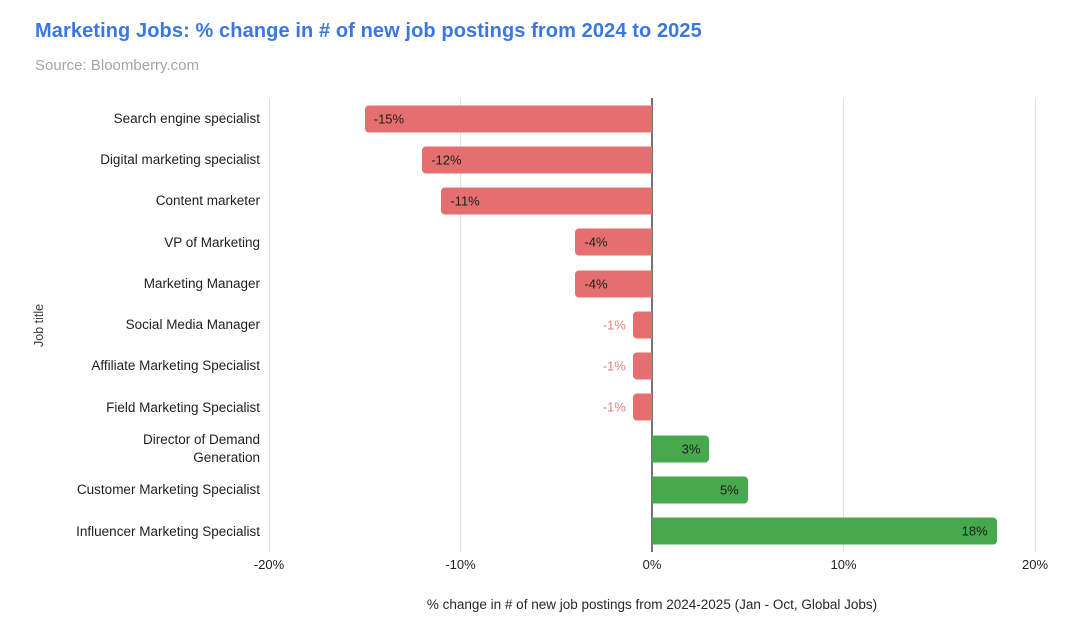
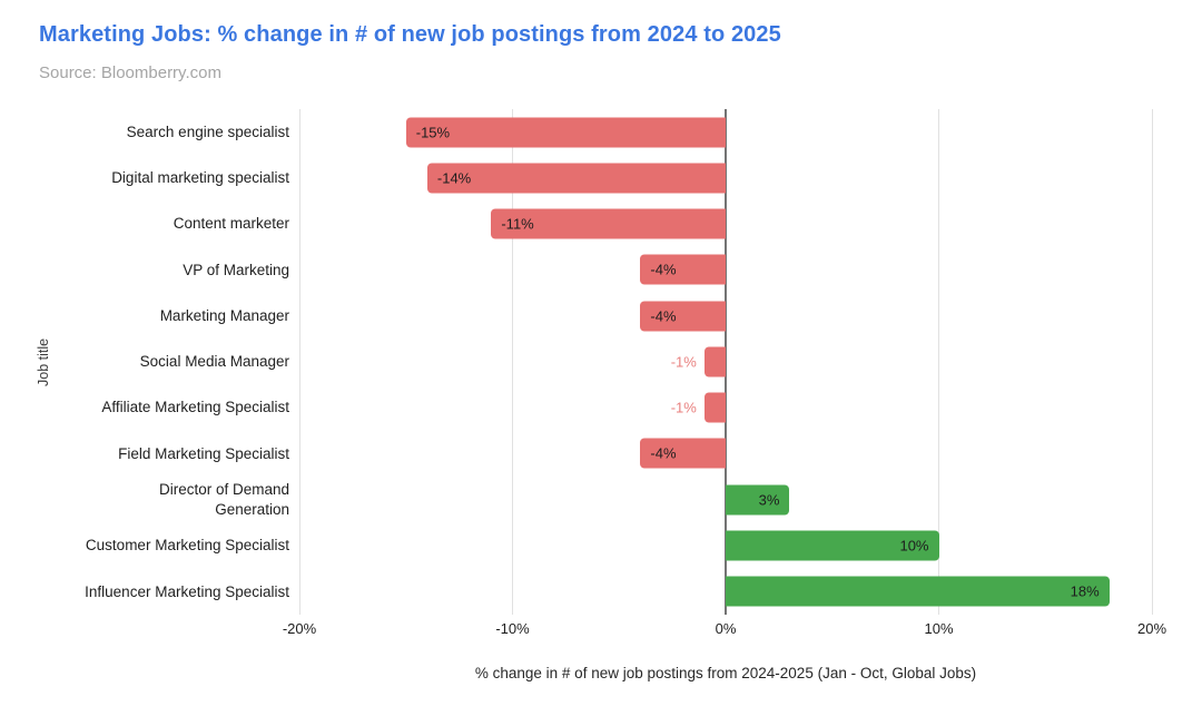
Digital marketing specialist: -12% -> -14%
Field Marketing Specialist: -1% -> -4%
Customer Marketing Specialist: 5% -> 10%
